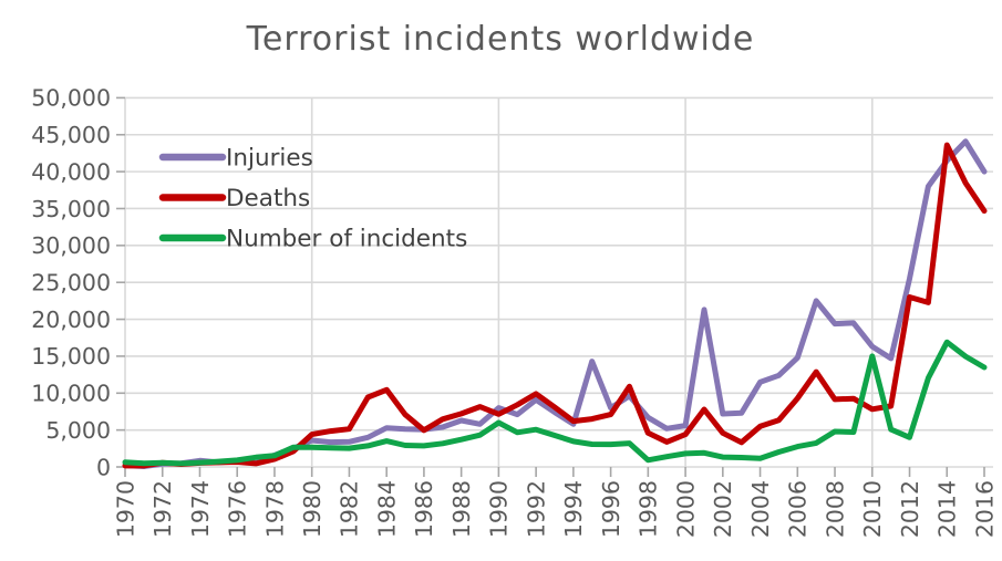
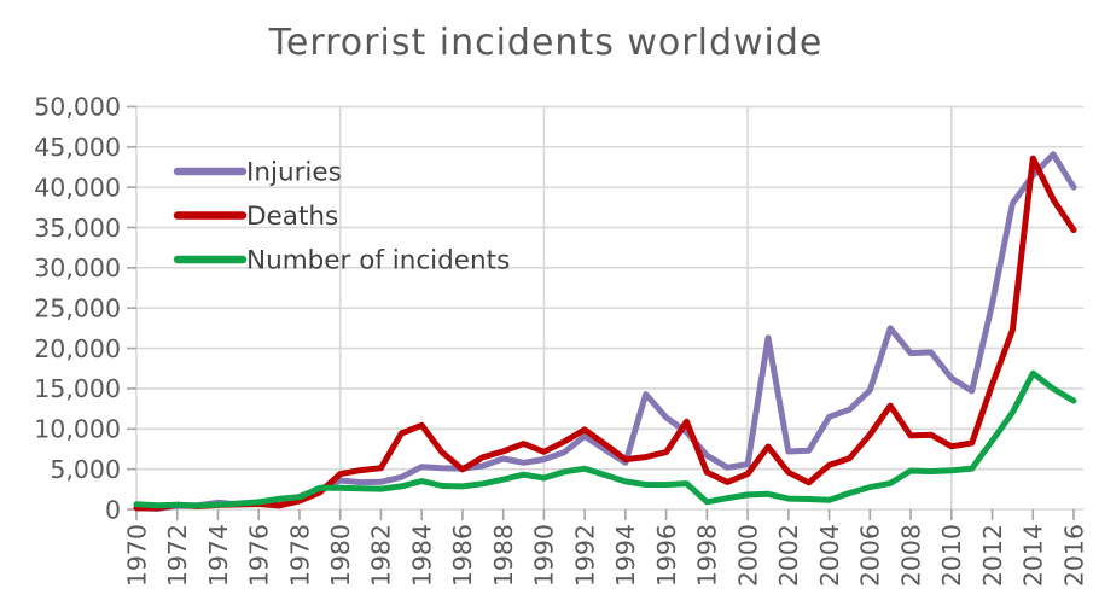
Injuries/1990: 8000 -> 6000
Number of incidents/1990: 6000 -> 4000
Injuries/1996: 8000 -> 11000
Number of incidents/2010: 15000 -> 5000
Deaths/2012: 23000 -> 16000
Number of incidents/2012: 4000 -> 9000
